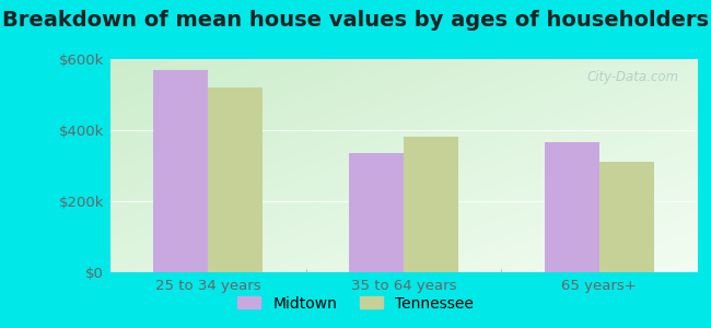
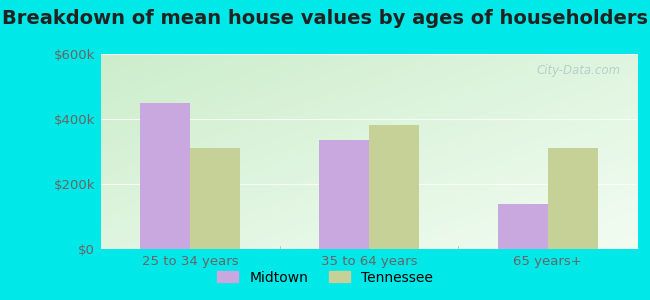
Midtown/25 to 34 years: $570k -> $450k
Tennessee/25 to 34 years: $520k -> $310k
Midtown/65 years+: $365k -> $140k
